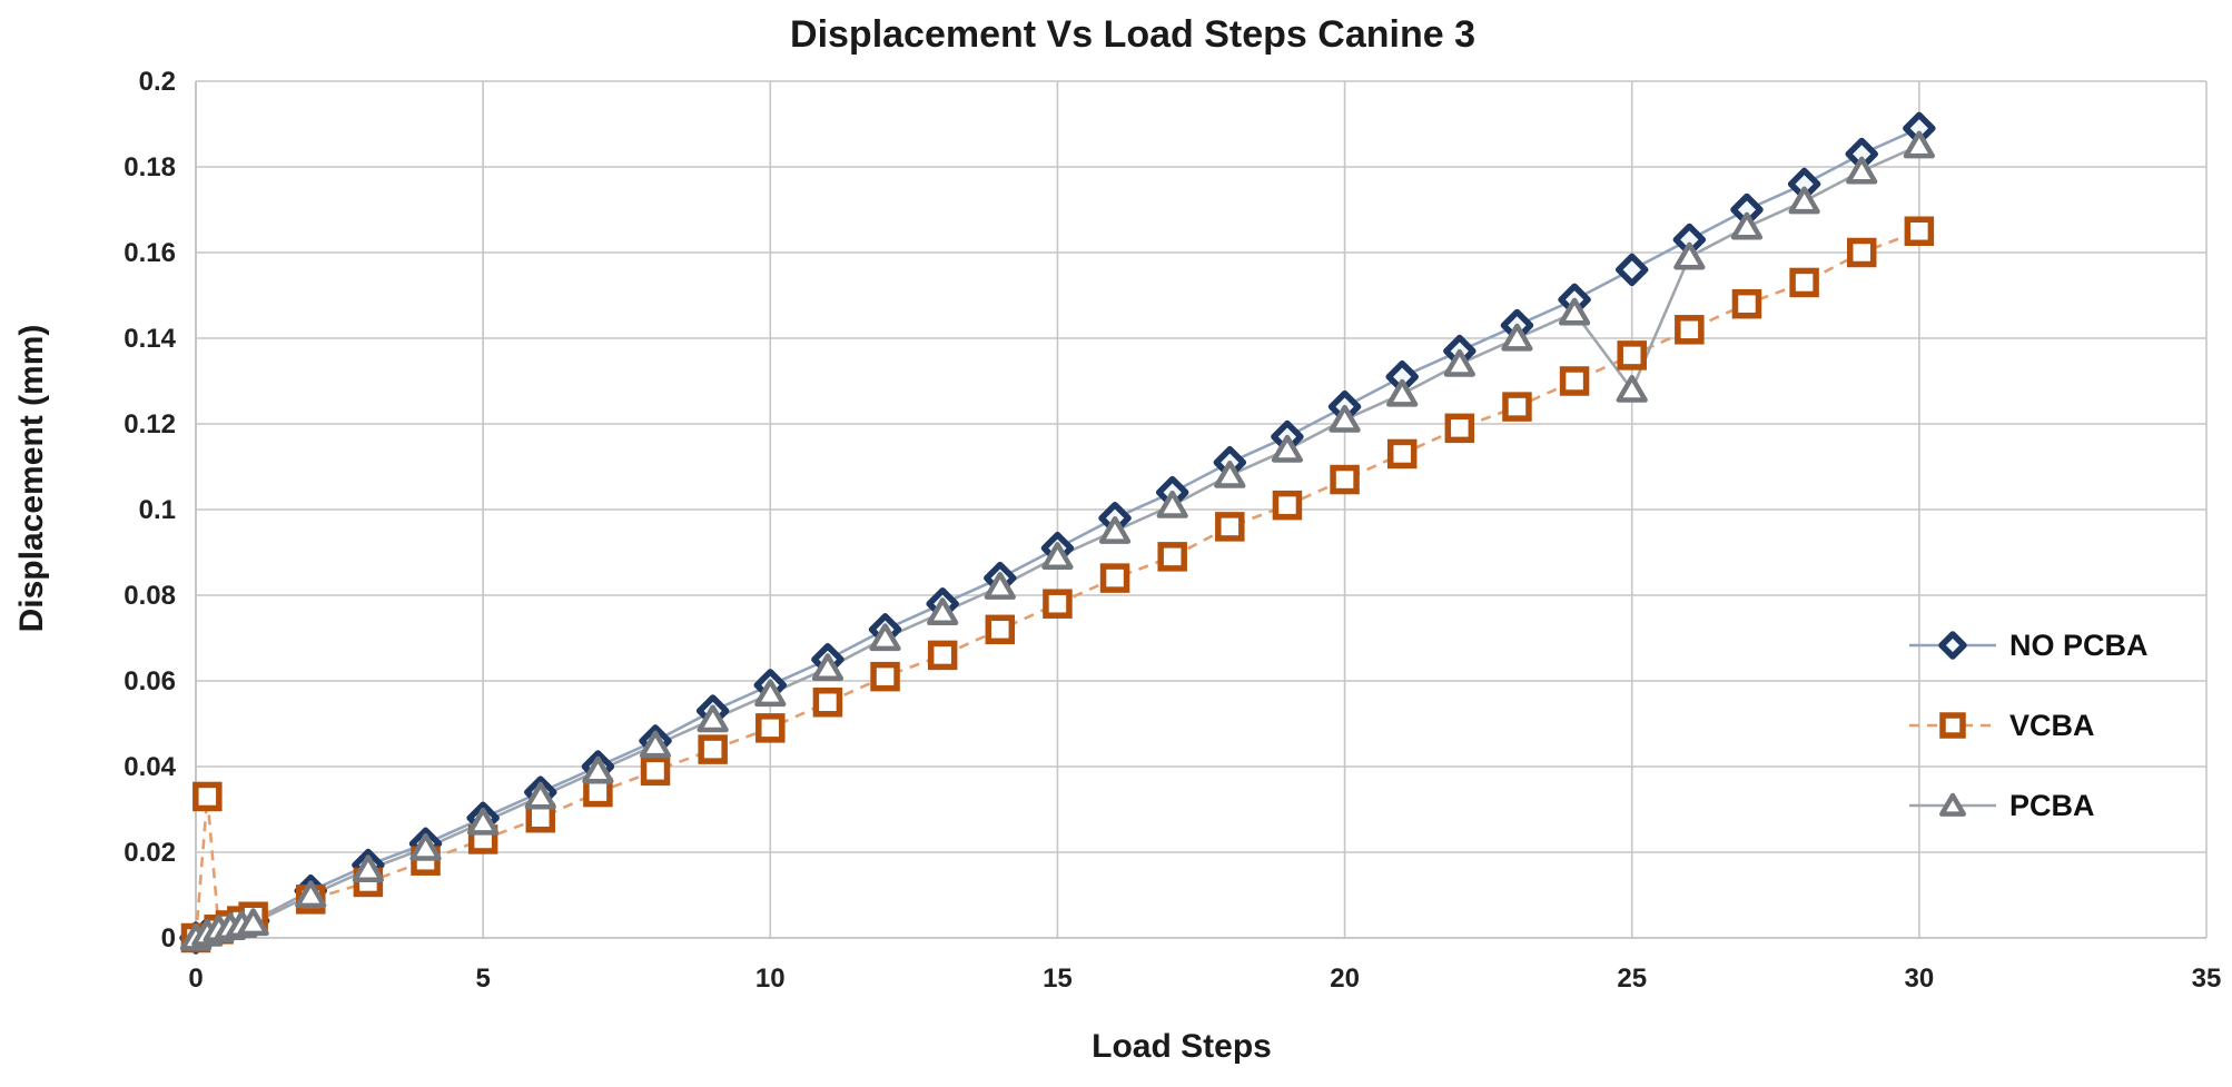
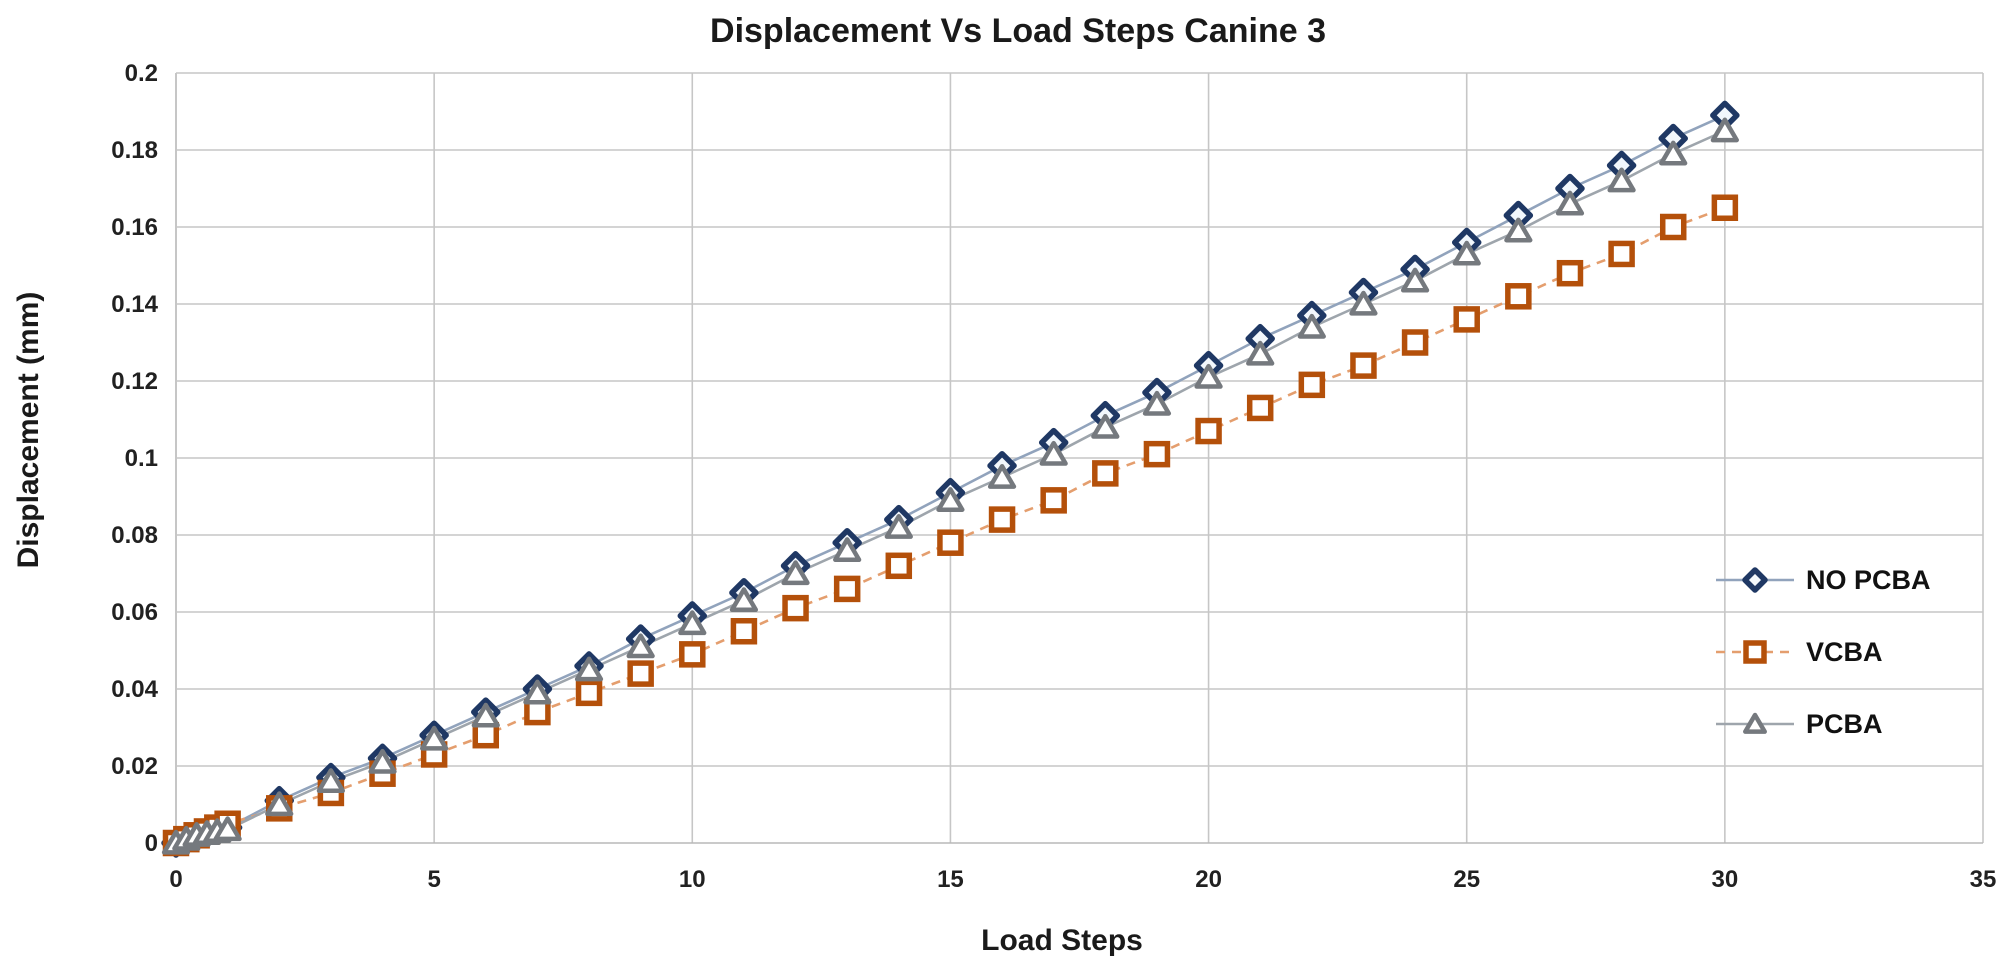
VCBA/0.2: 0.033 -> 0.001
PCBA/25: 0.128 -> 0.153
